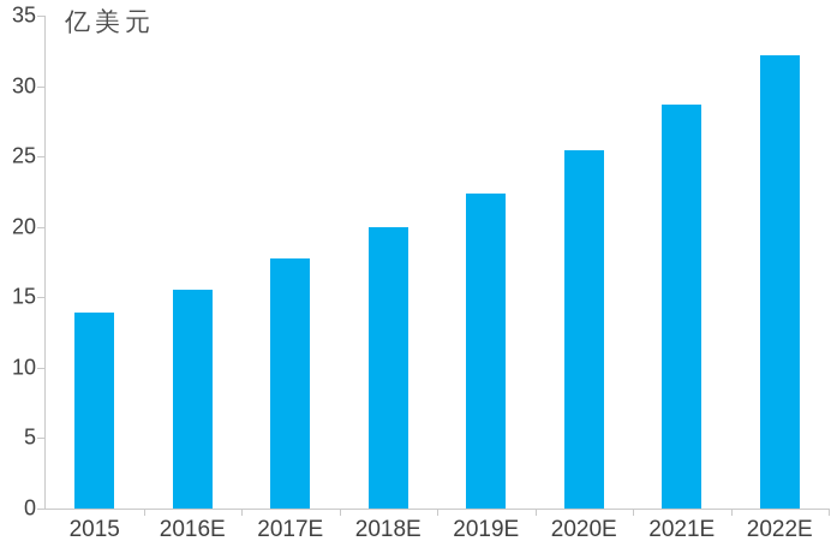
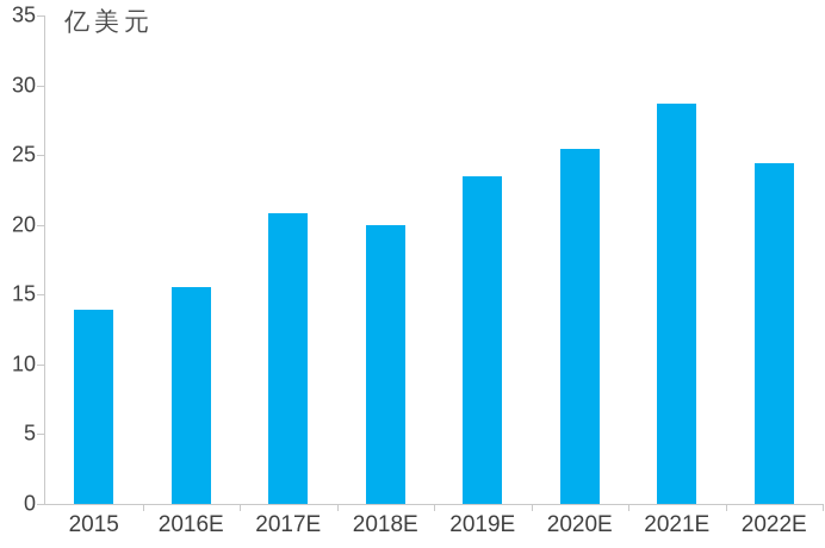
2017E: 17.8 -> 20.8
2019E: 22.4 -> 23.5
2022E: 32.2 -> 24.4
